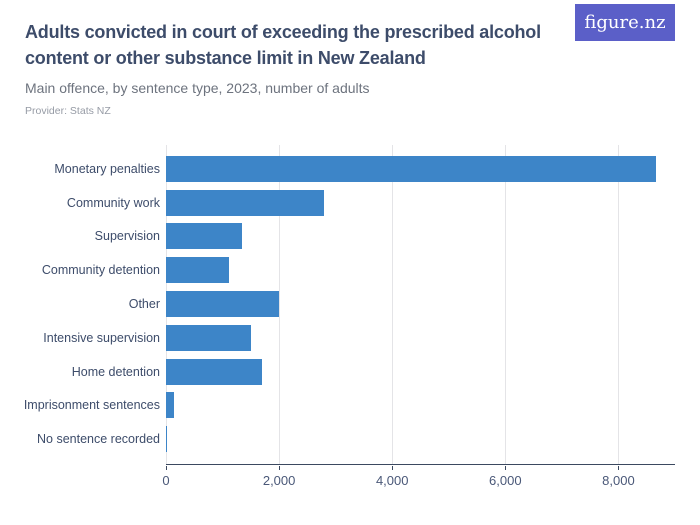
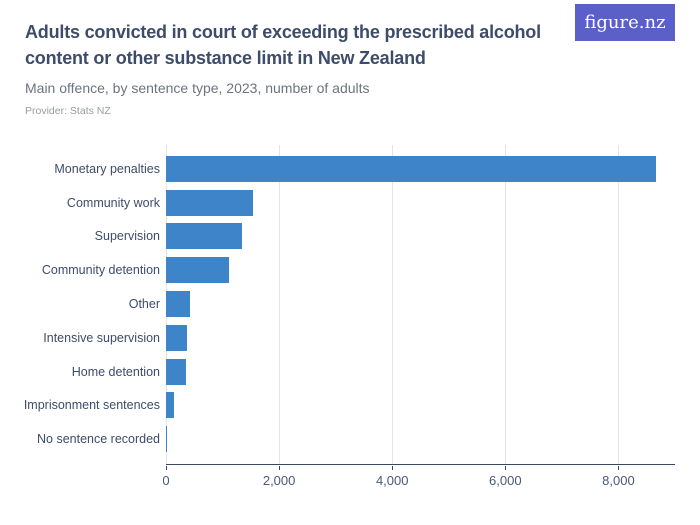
Community work: 2800 -> 1500
Other: 2000 -> 400
Intensive supervision: 1500 -> 400
Home detention: 1700 -> 300
